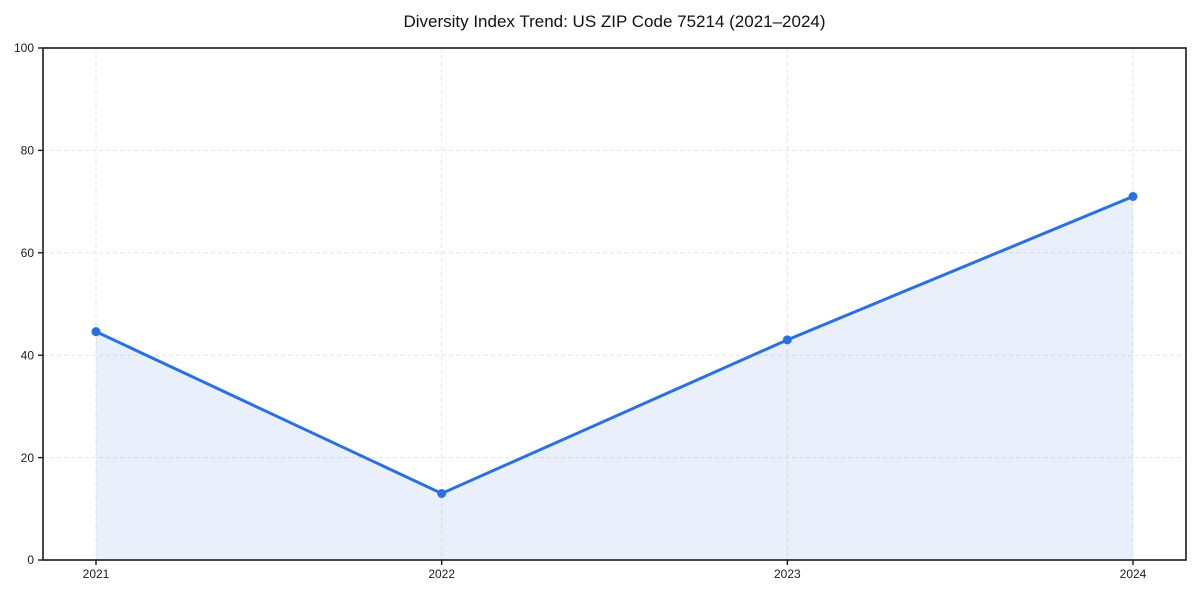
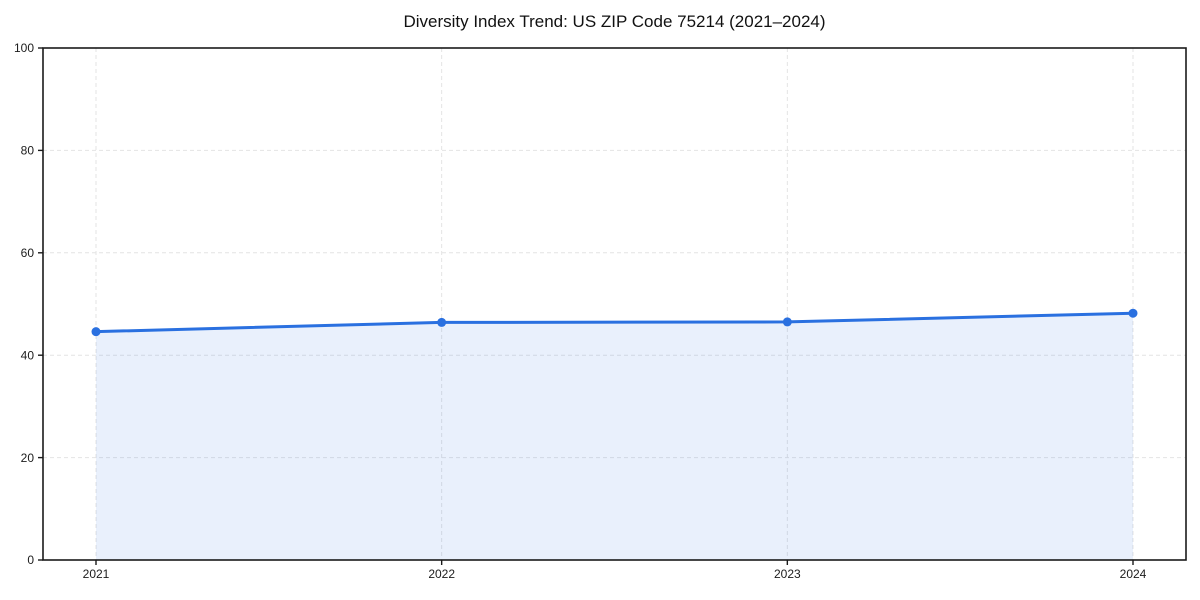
2022: 13 -> 46
2023: 43 -> 46
2024: 71 -> 48
